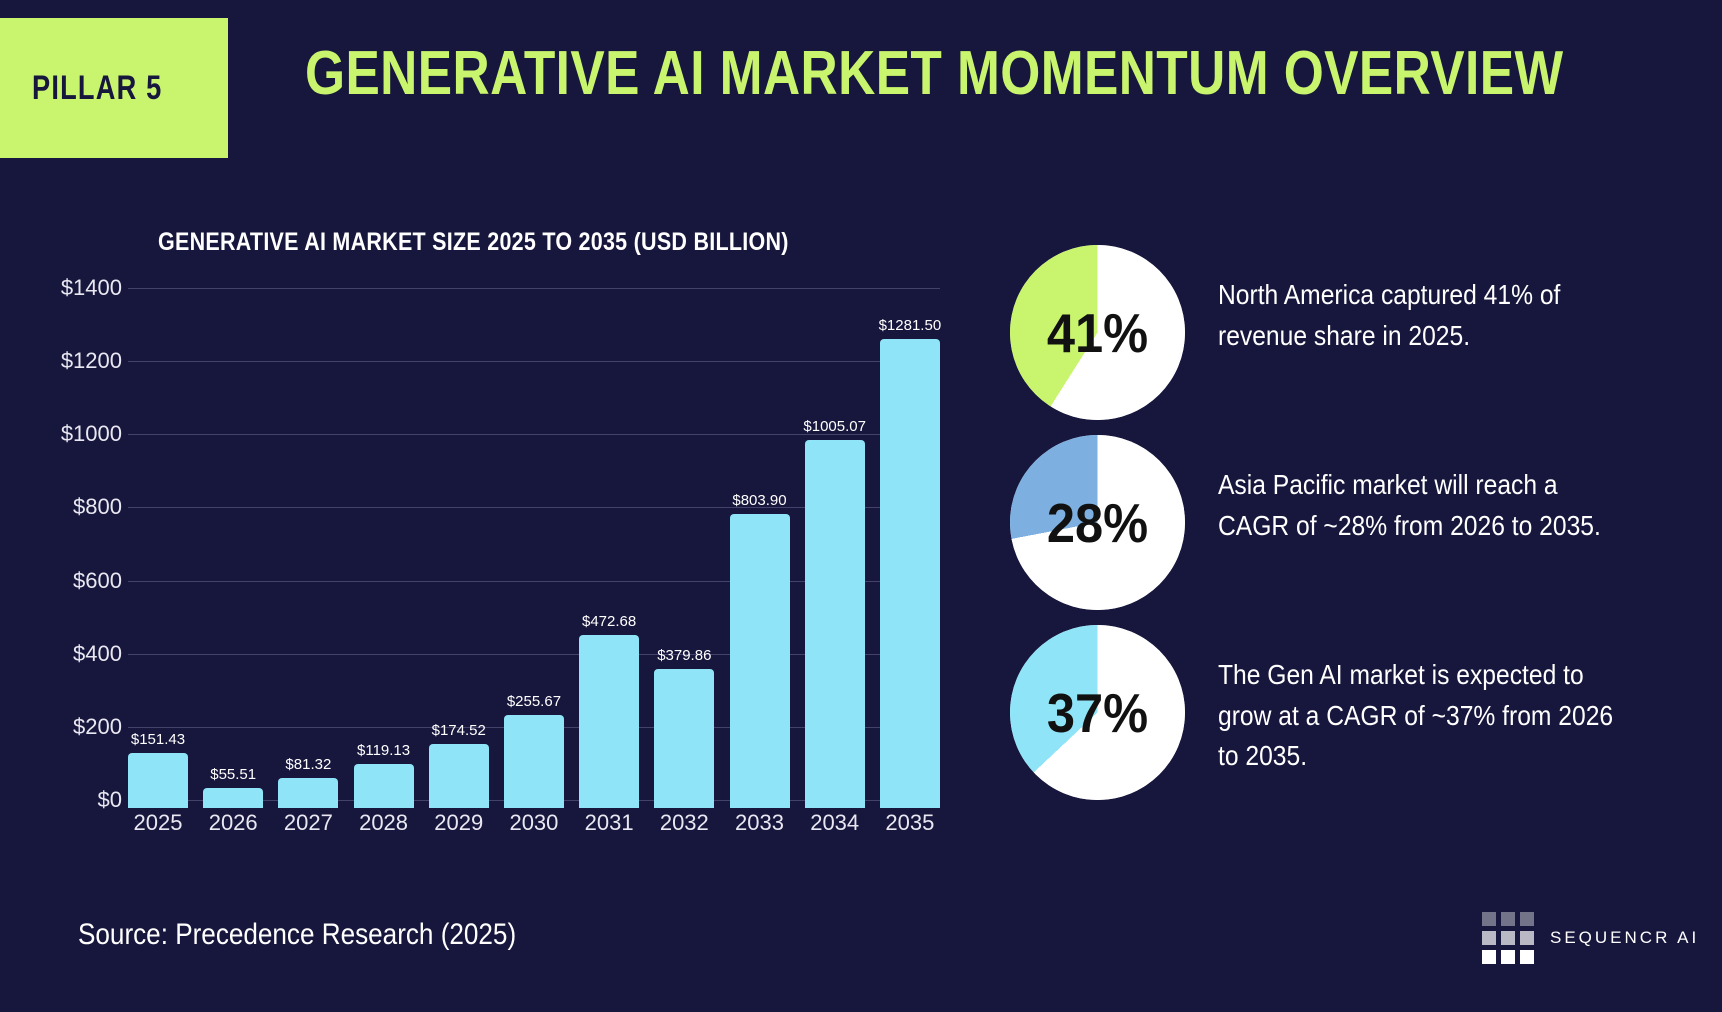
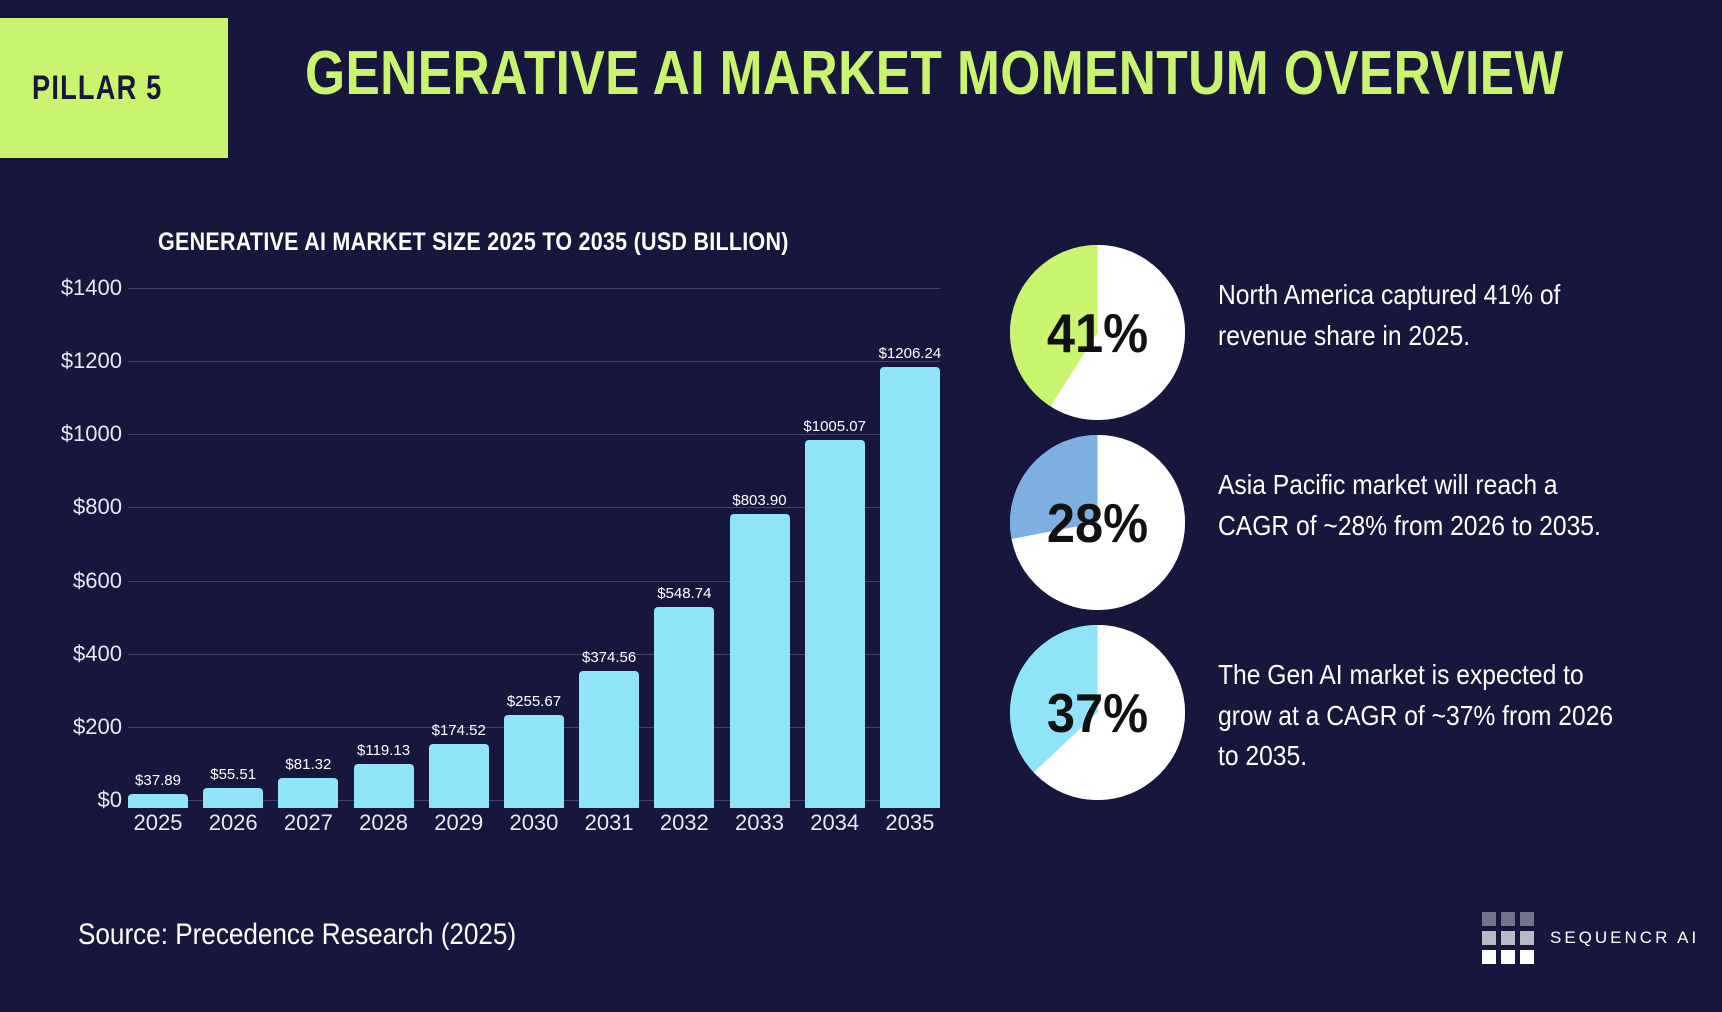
2025: $151.43 -> $37.89
2031: $472.68 -> $374.56
2032: $379.86 -> $548.74
2035: $1281.50 -> $1206.24
